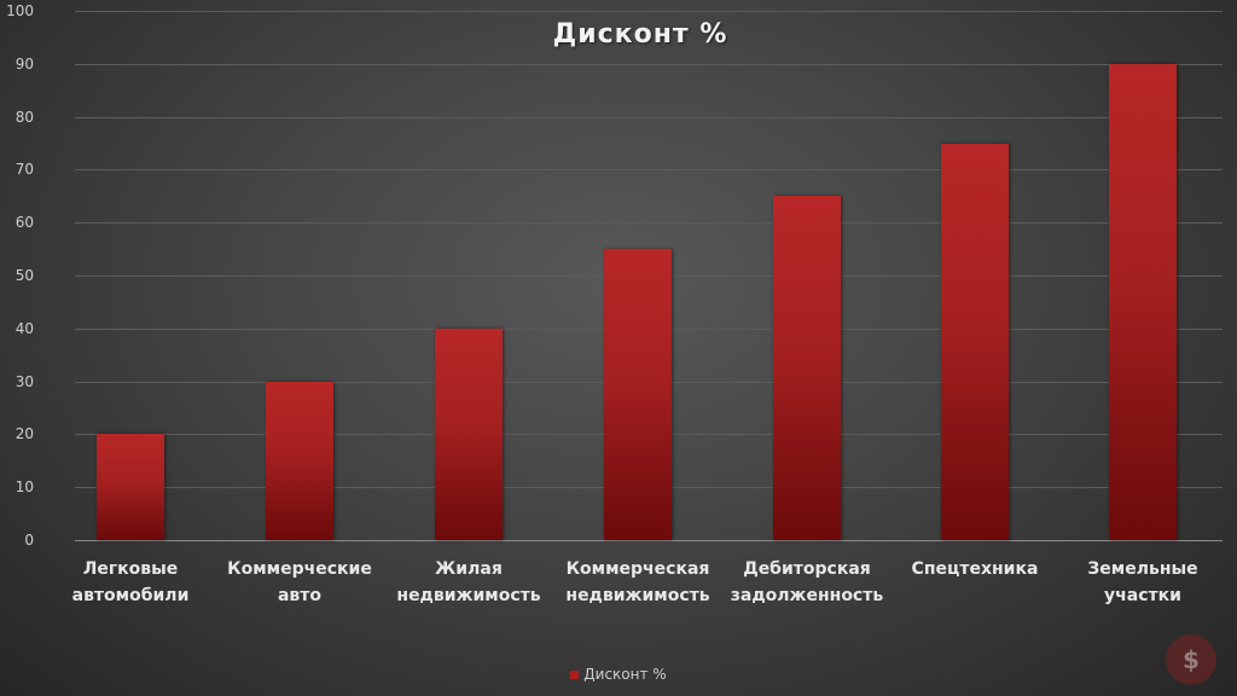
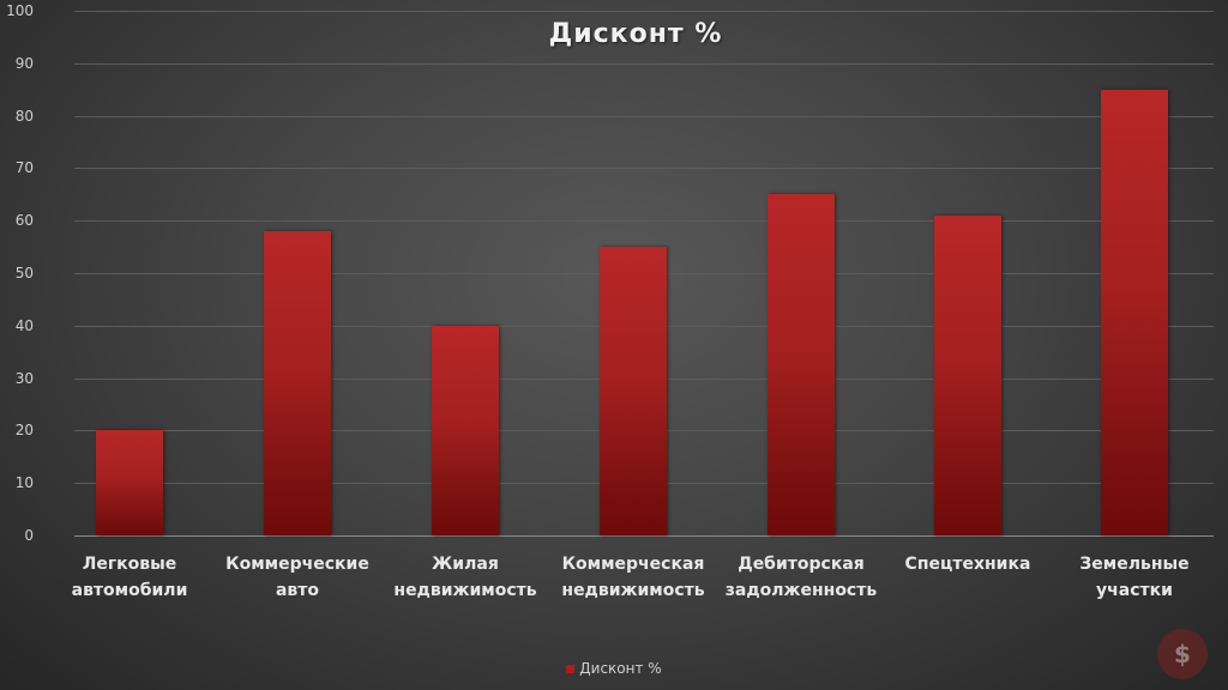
Коммерческие авто: 30 -> 58
Спецтехника: 75 -> 61
Земельные участки: 90 -> 85
